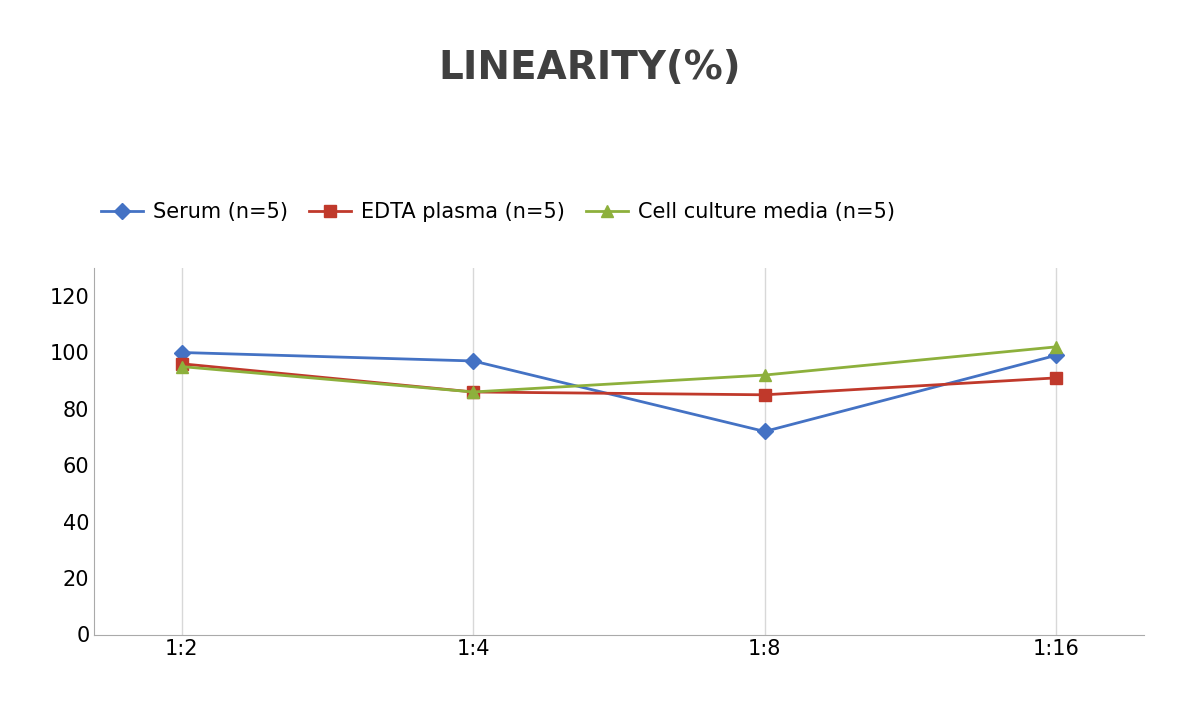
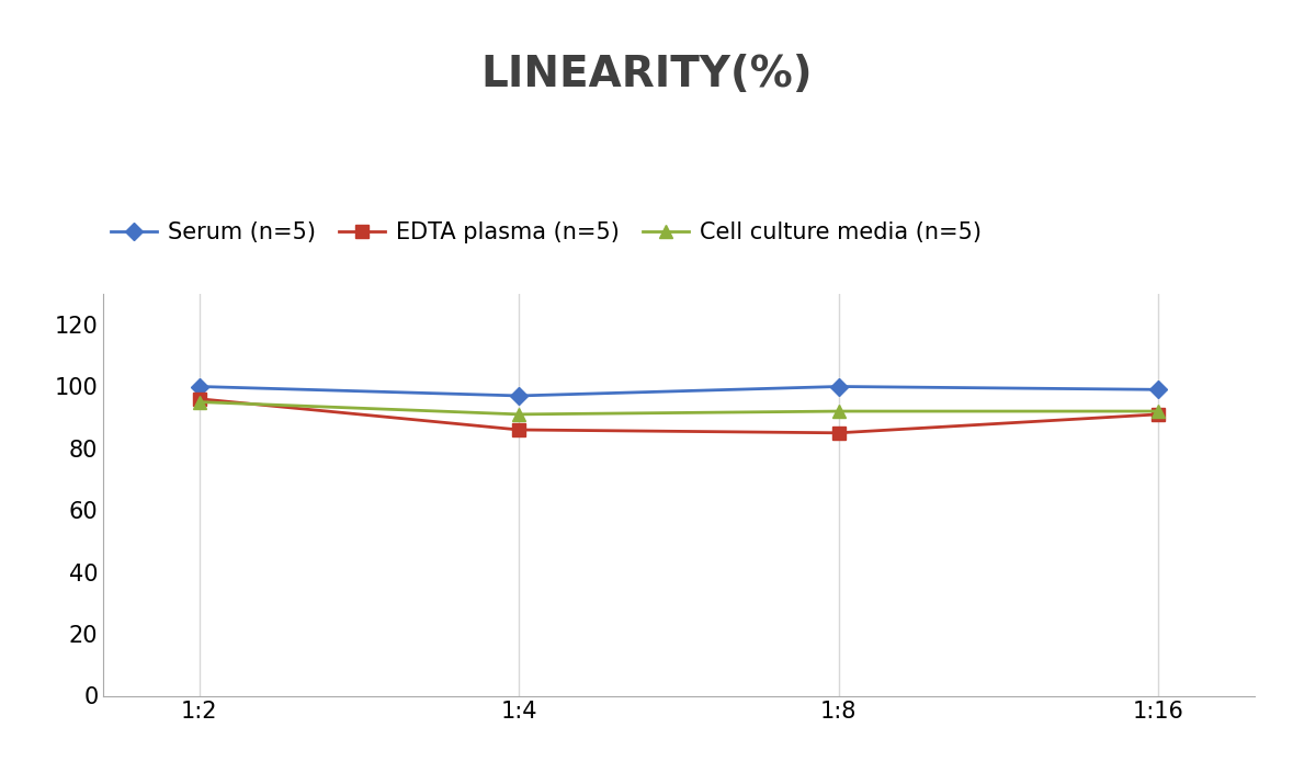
Cell culture media (n=5)/1:4: 86 -> 91
Serum (n=5)/1:8: 72 -> 100
Cell culture media (n=5)/1:16: 102 -> 92
